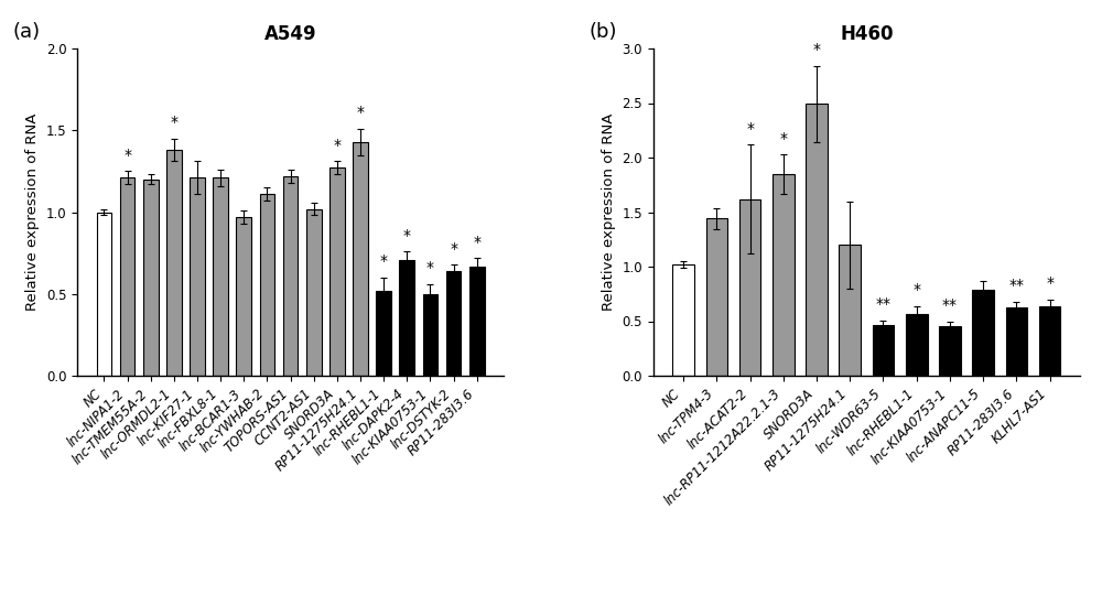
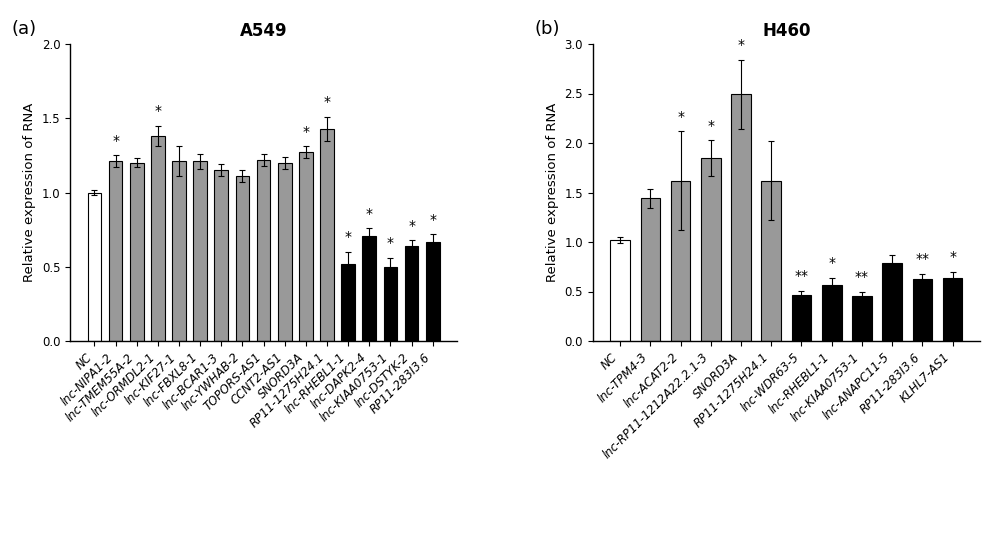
A549/lnc-BCAR1-3: 0.97 -> 1.15
A549/CCNT2-AS1: 1.02 -> 1.20
H460/RP11-1275H24.1: 1.20 -> 1.62
